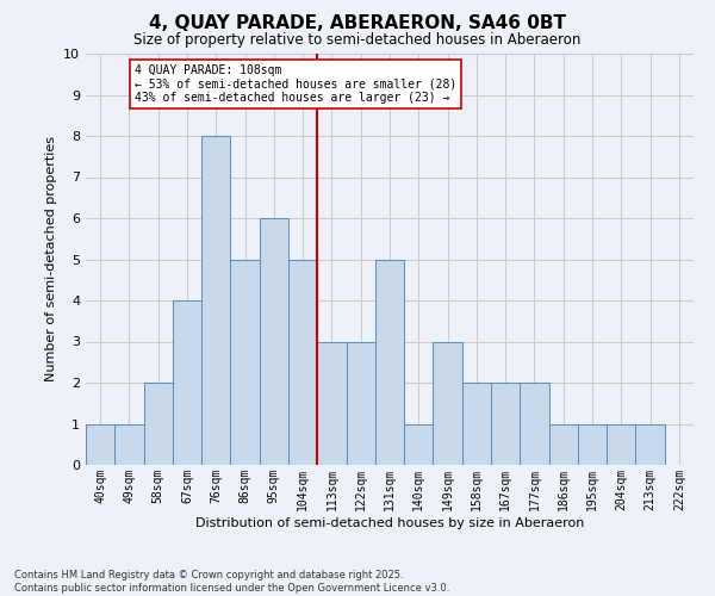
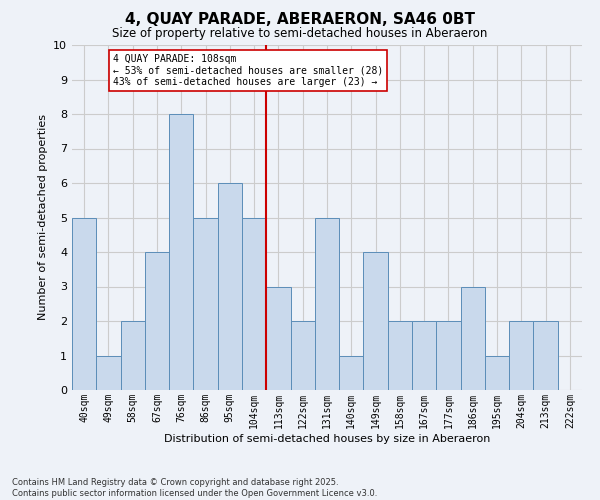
40sqm: 1 -> 5
122sqm: 3 -> 2
149sqm: 3 -> 4
186sqm: 1 -> 3
204sqm: 1 -> 2
213sqm: 1 -> 2
